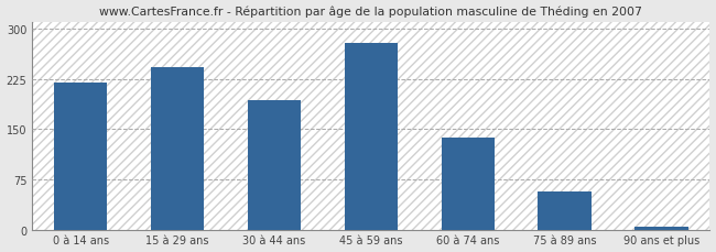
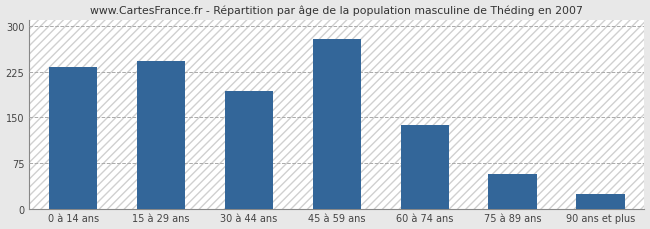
0 à 14 ans: 220 -> 232
90 ans et plus: 5 -> 24
